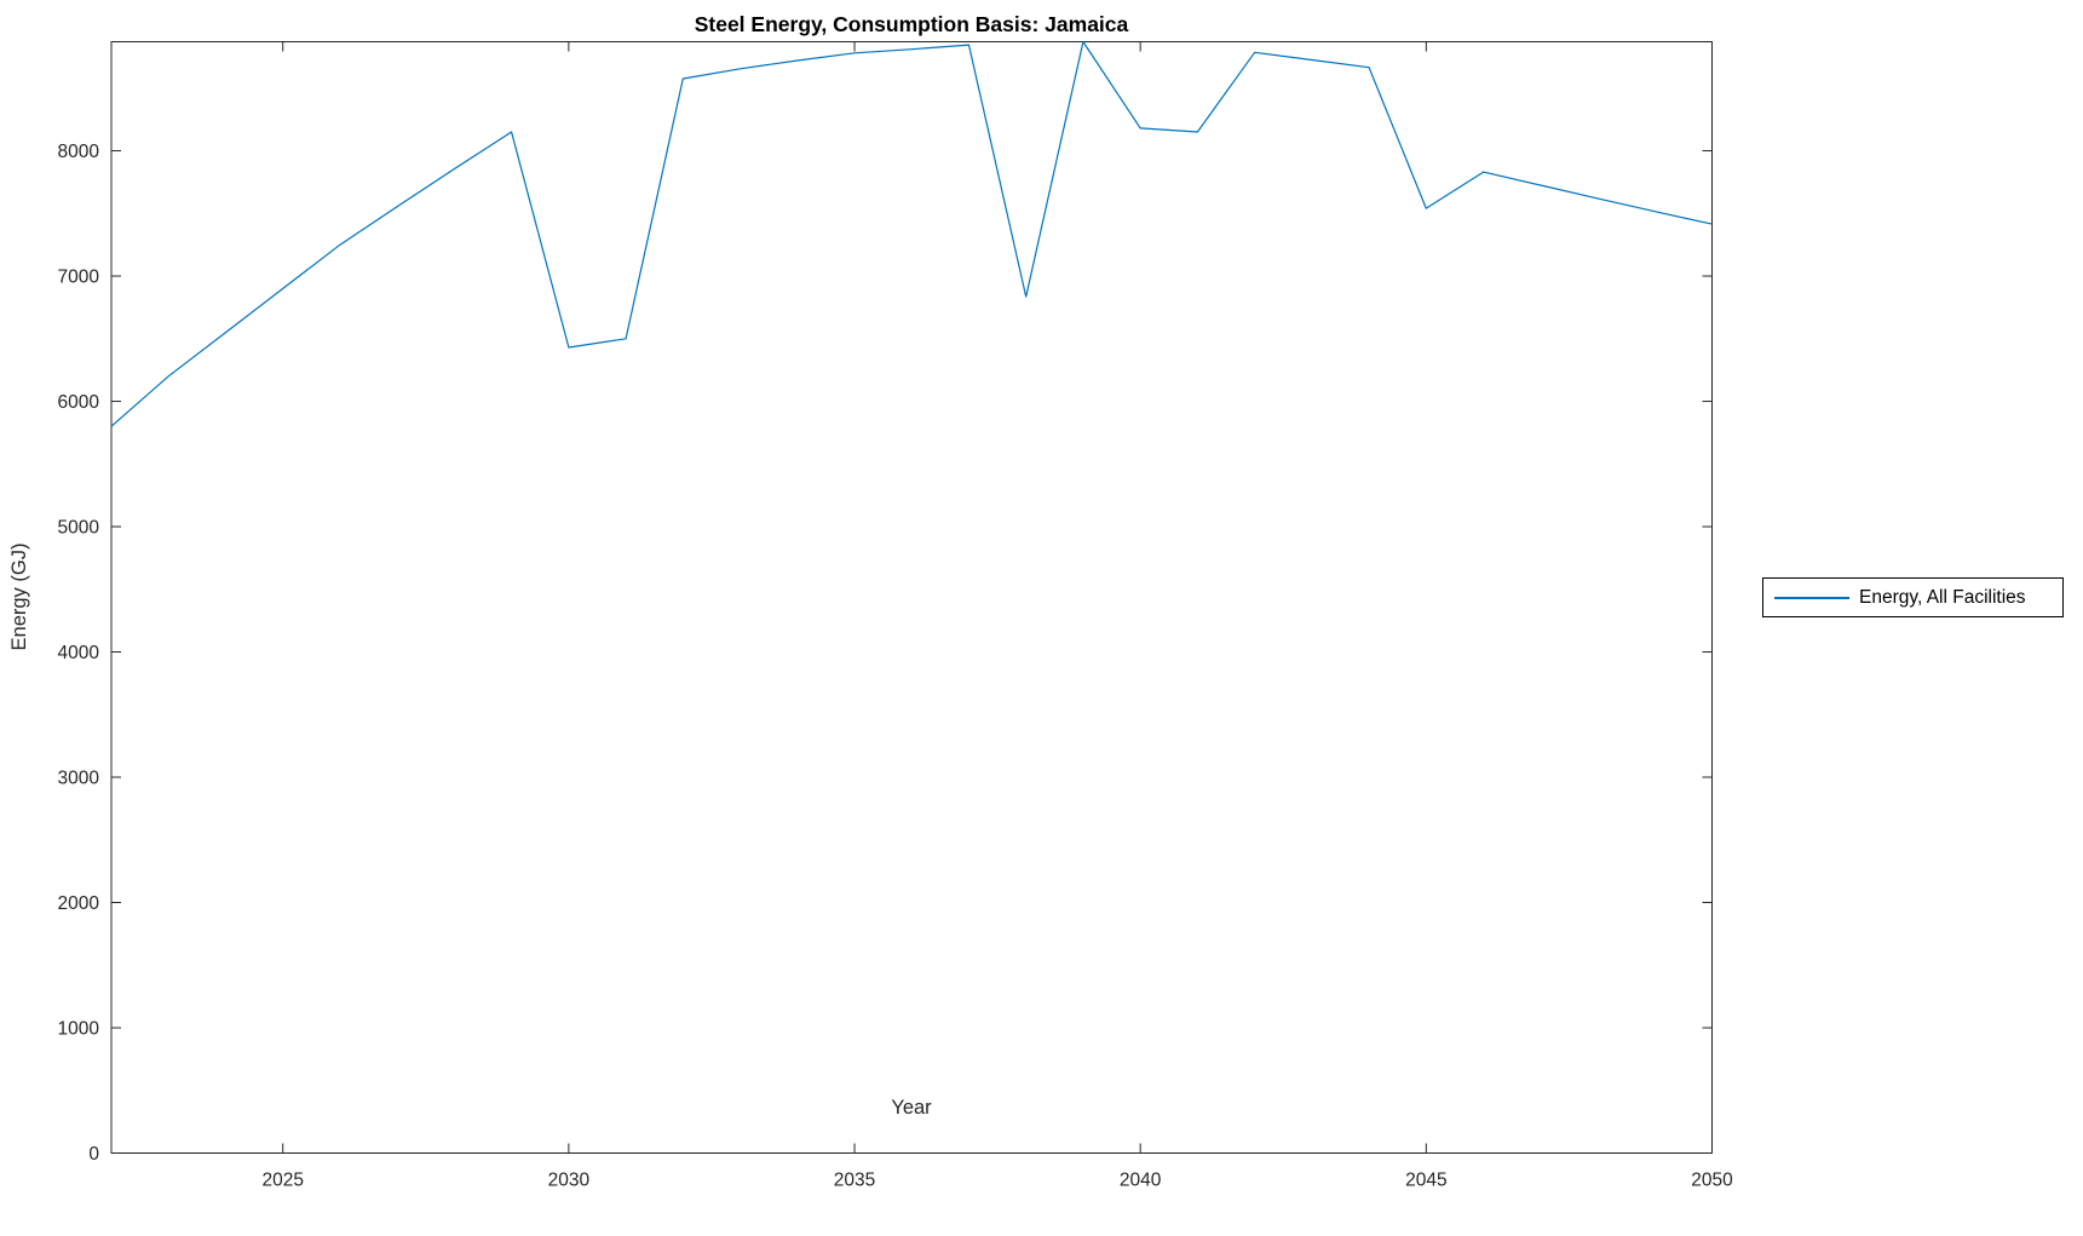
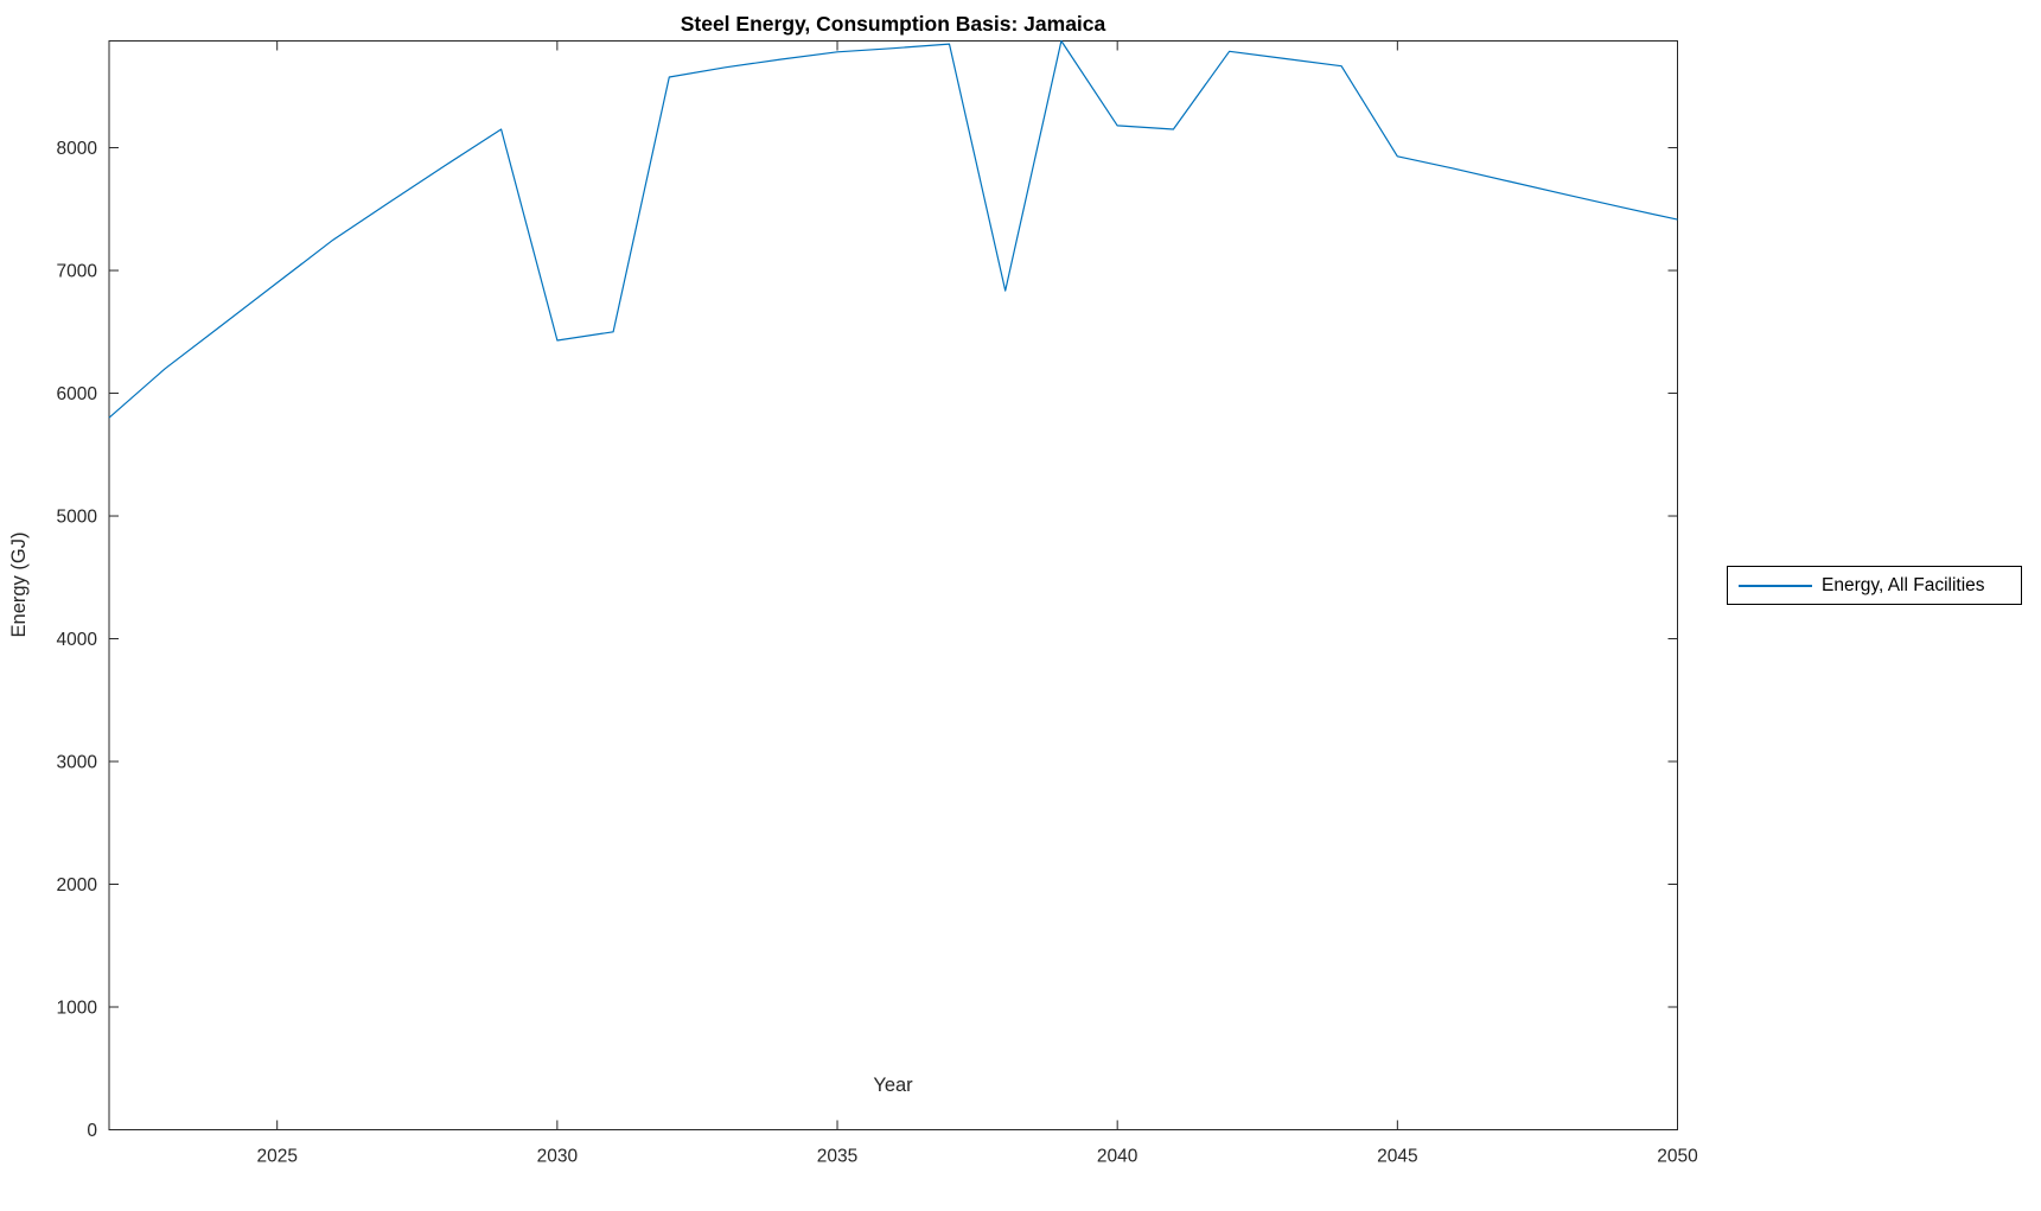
2045: 7540 -> 7930
